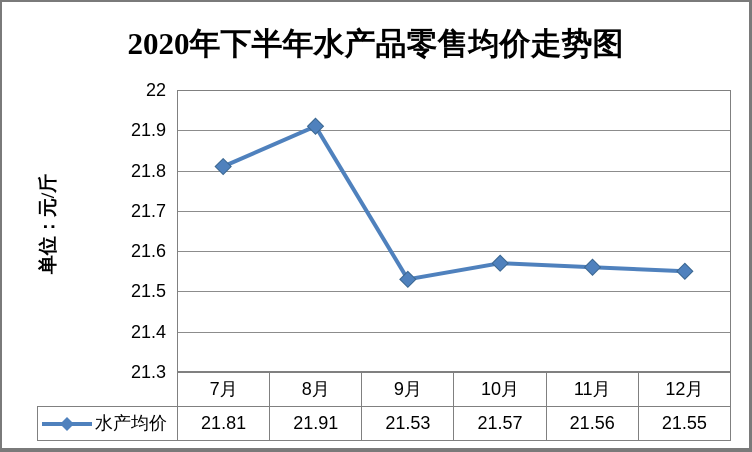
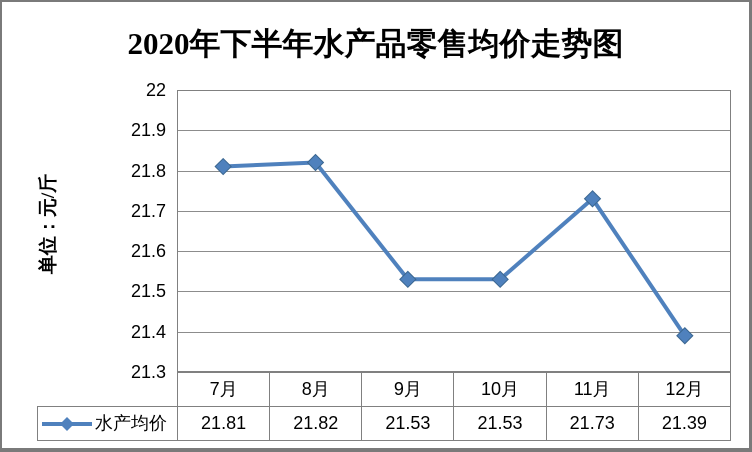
8月: 21.91 -> 21.82
10月: 21.57 -> 21.53
11月: 21.56 -> 21.73
12月: 21.55 -> 21.39
